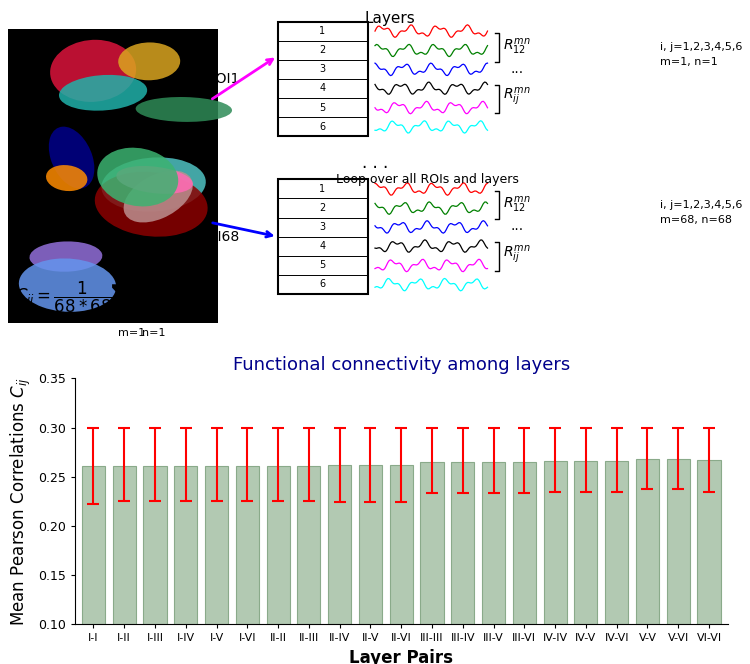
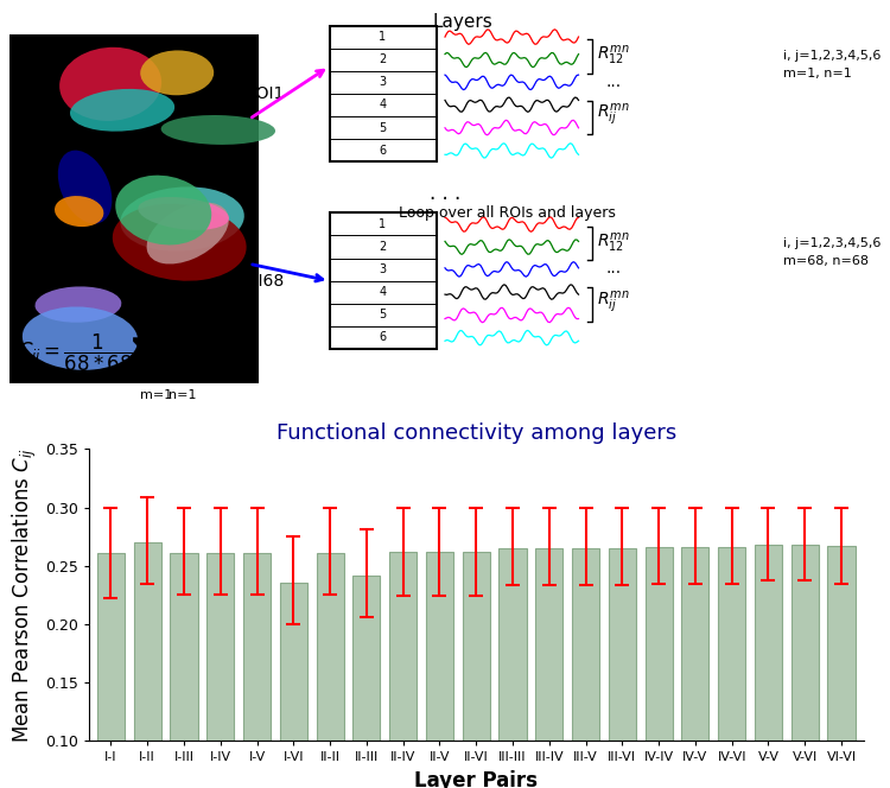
Functional connectivity among layers/I-II: 0.261 -> 0.270
Functional connectivity among layers/I-VI: 0.261 -> 0.236
Functional connectivity among layers/II-III: 0.261 -> 0.242
